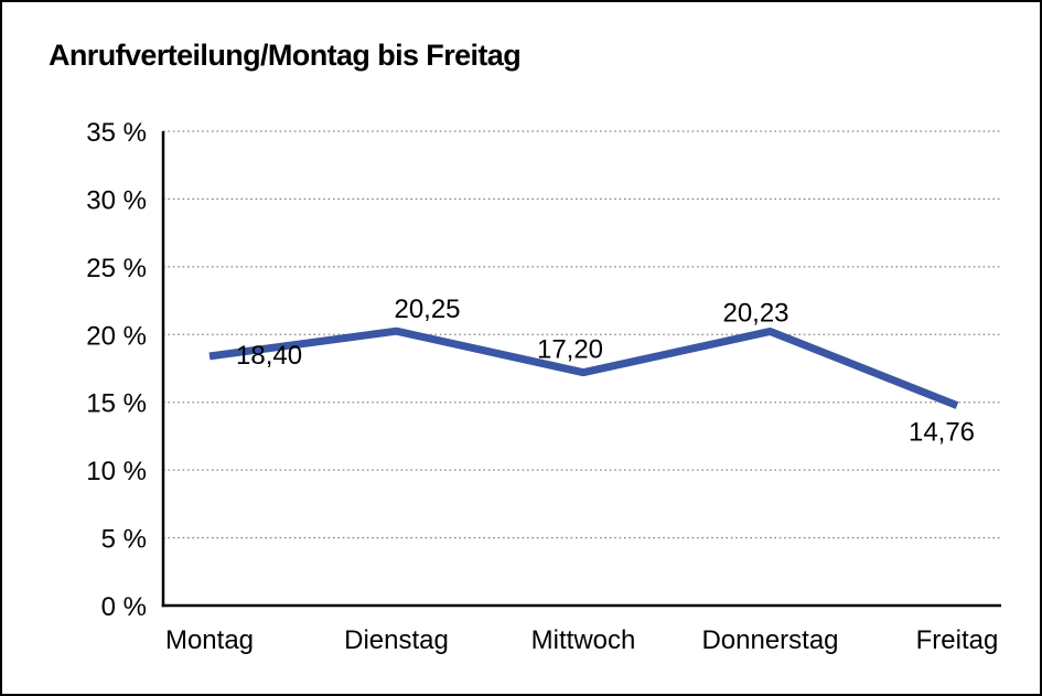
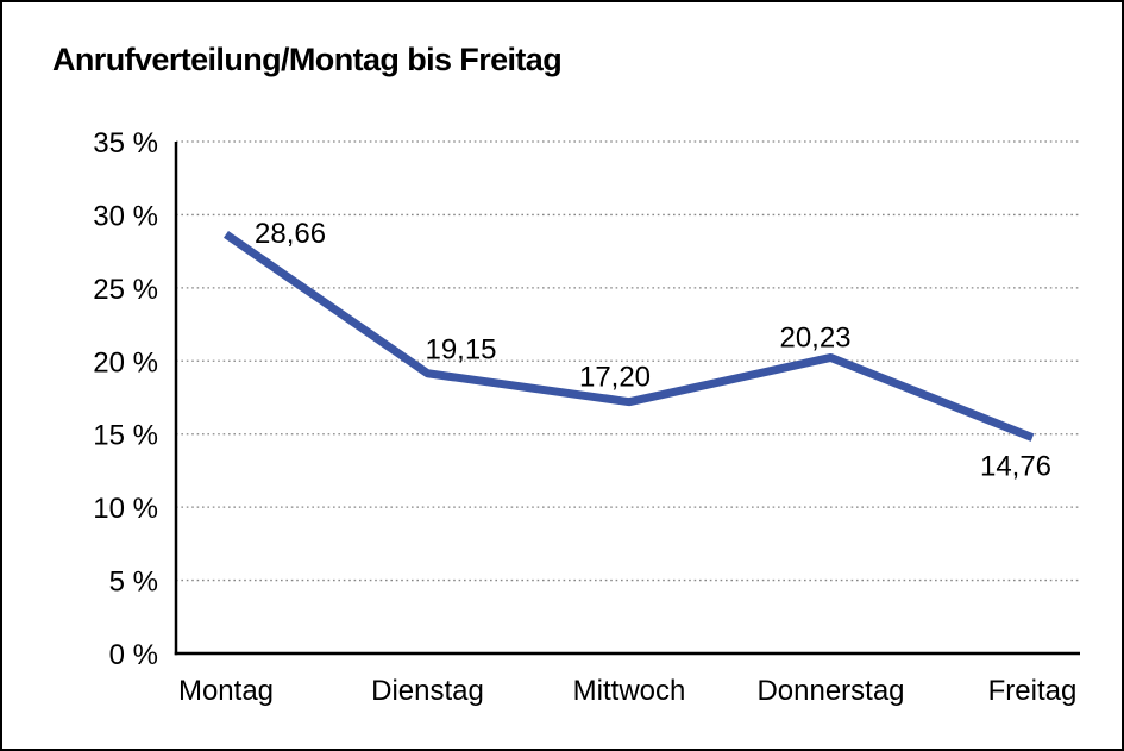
Montag: 18,40 -> 28,66
Dienstag: 20,25 -> 19,15
